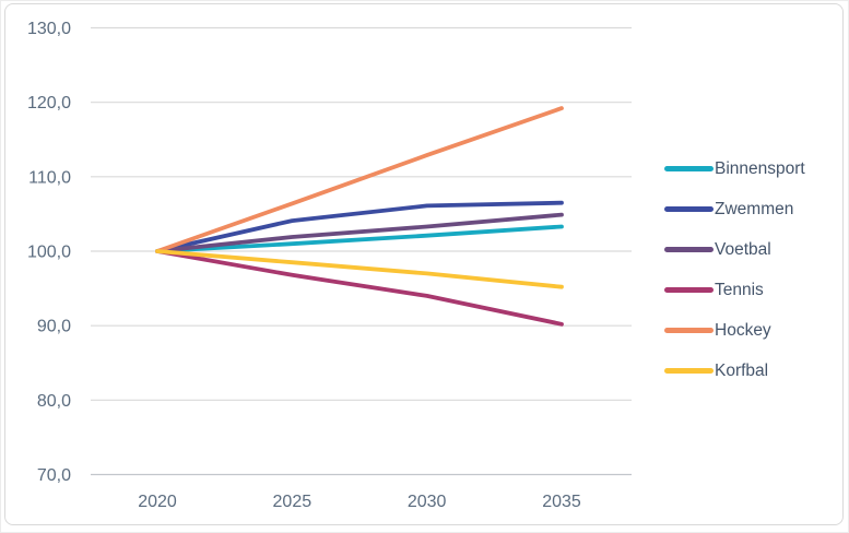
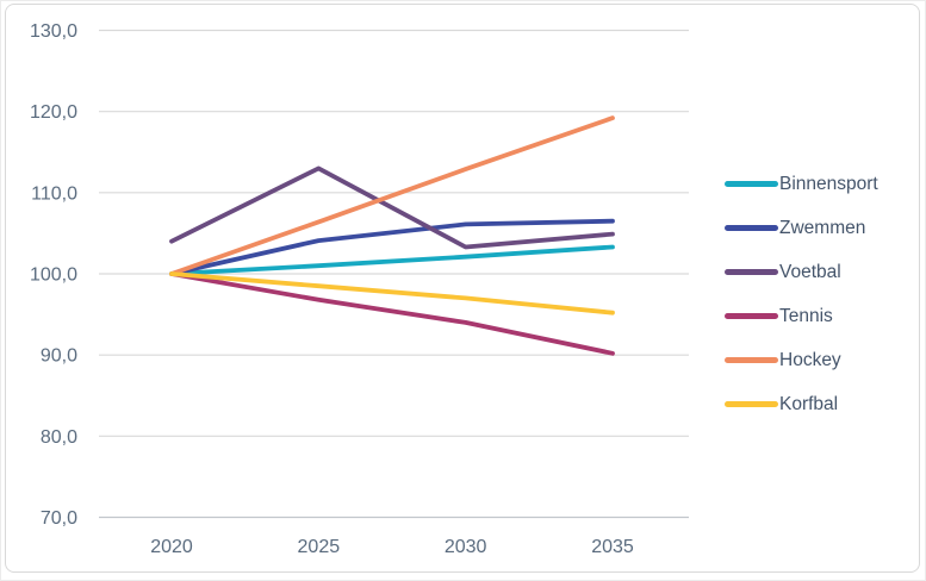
Voetbal/2020: 100 -> 104
Voetbal/2025: 102 -> 113
